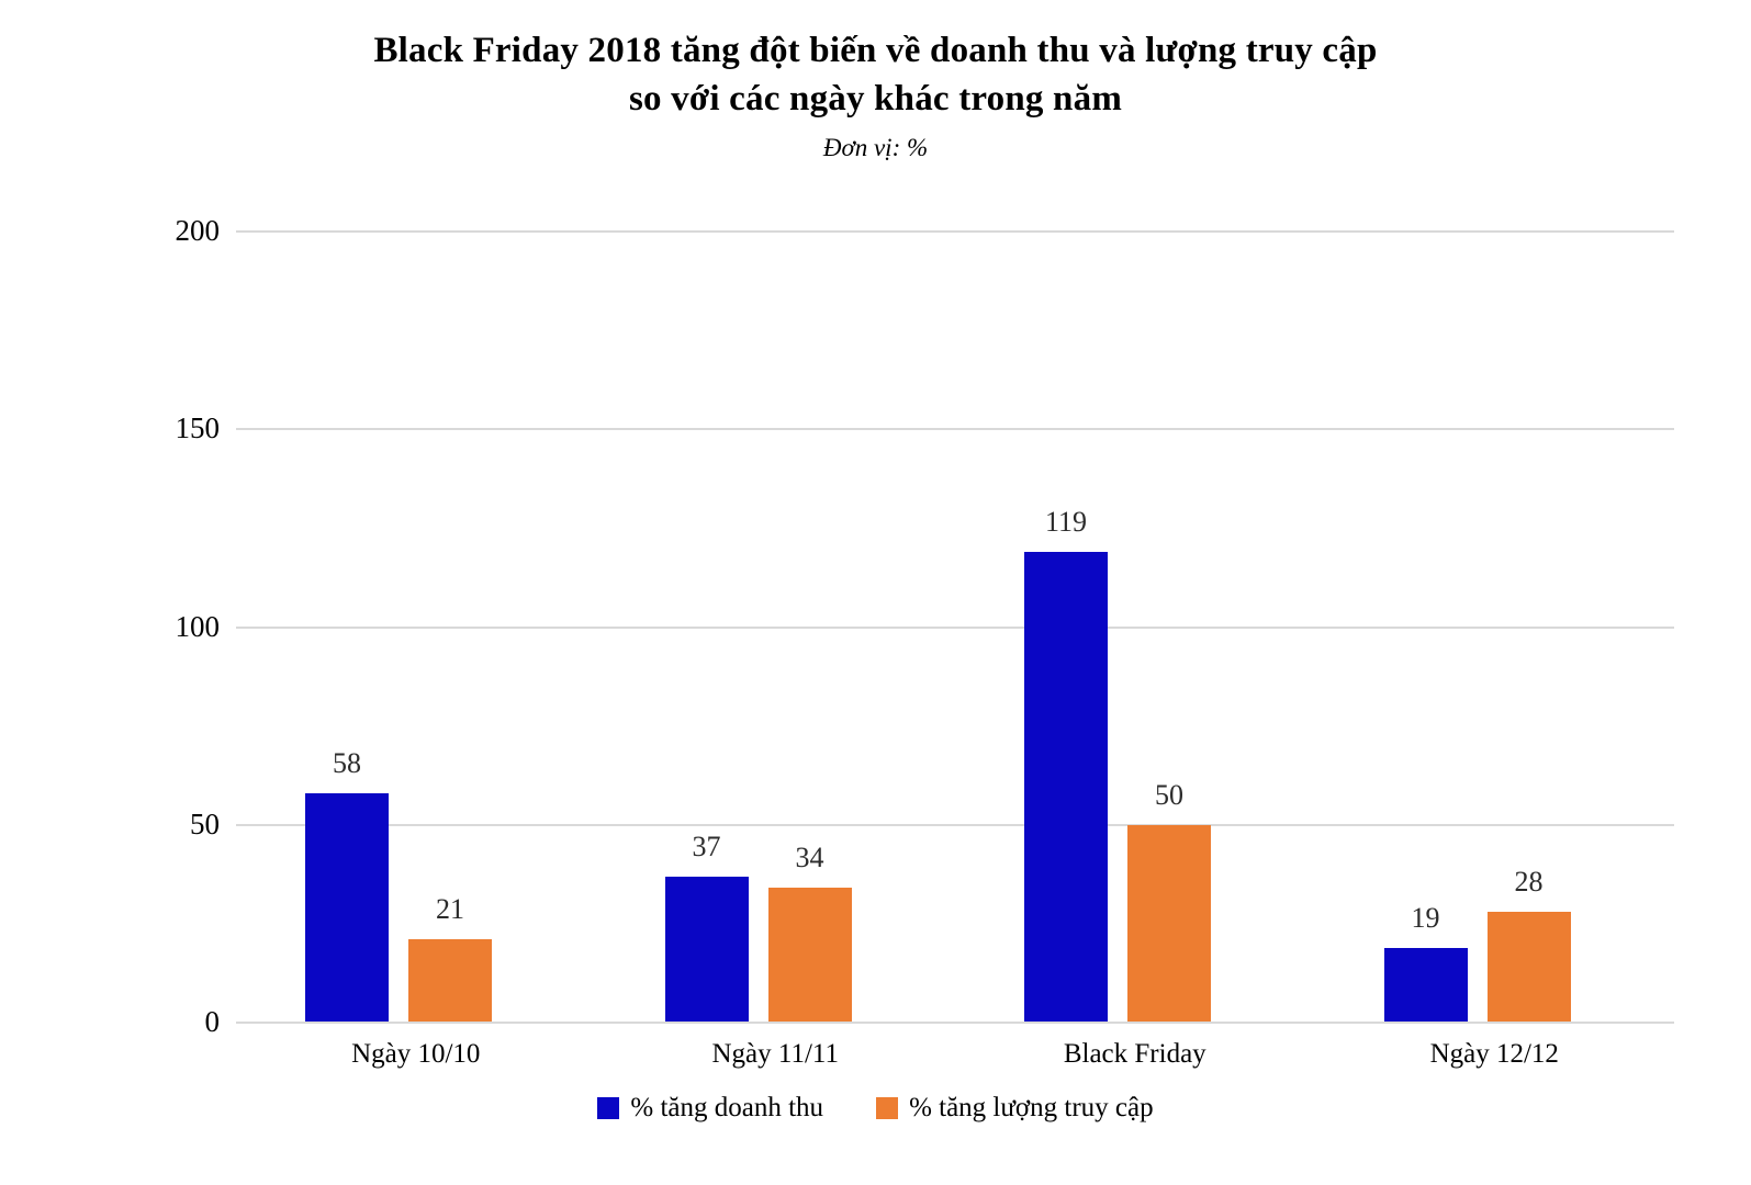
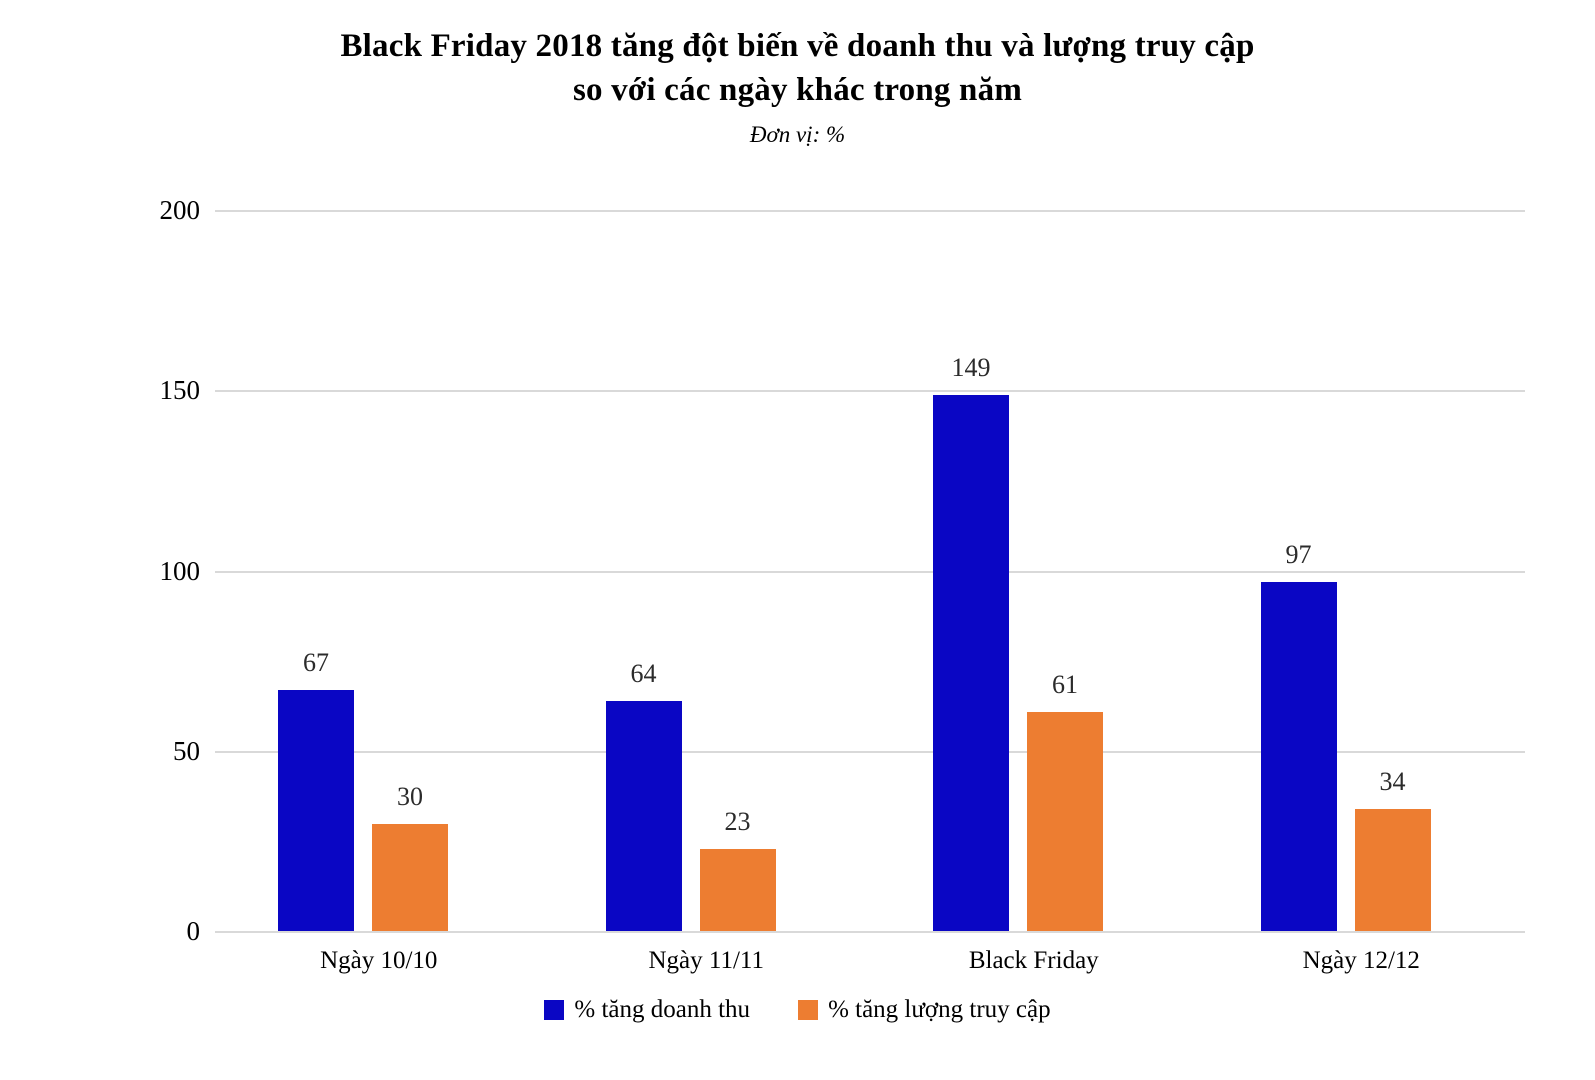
% tăng doanh thu/Ngày 10/10: 58 -> 67
% tăng lượng truy cập/Ngày 10/10: 21 -> 30
% tăng doanh thu/Ngày 11/11: 37 -> 64
% tăng lượng truy cập/Ngày 11/11: 34 -> 23
% tăng doanh thu/Black Friday: 119 -> 149
% tăng lượng truy cập/Black Friday: 50 -> 61
% tăng doanh thu/Ngày 12/12: 19 -> 97
% tăng lượng truy cập/Ngày 12/12: 28 -> 34
